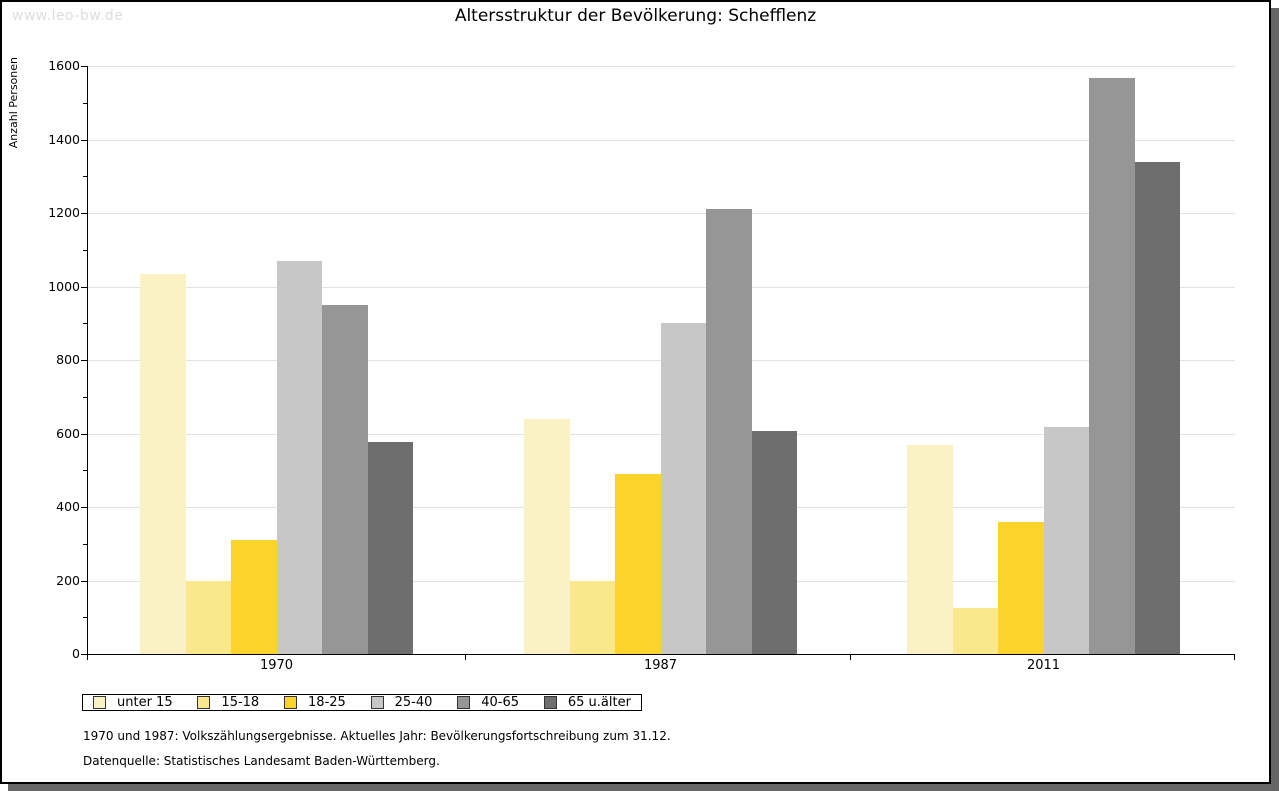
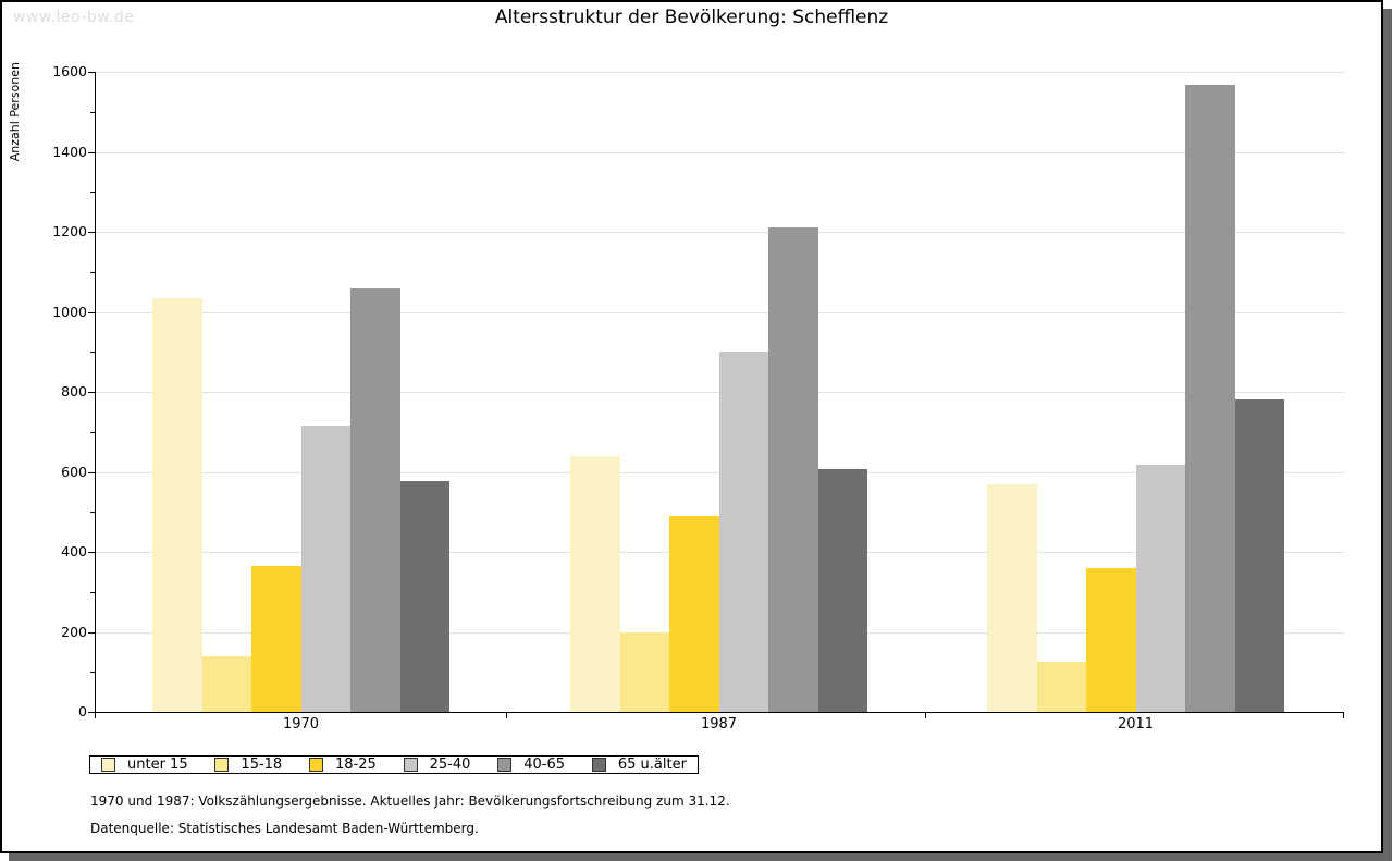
15-18/1970: 200 -> 140
18-25/1970: 310 -> 360
25-40/1970: 1070 -> 720
40-65/1970: 950 -> 1060
65 u.älter/2011: 1340 -> 780
